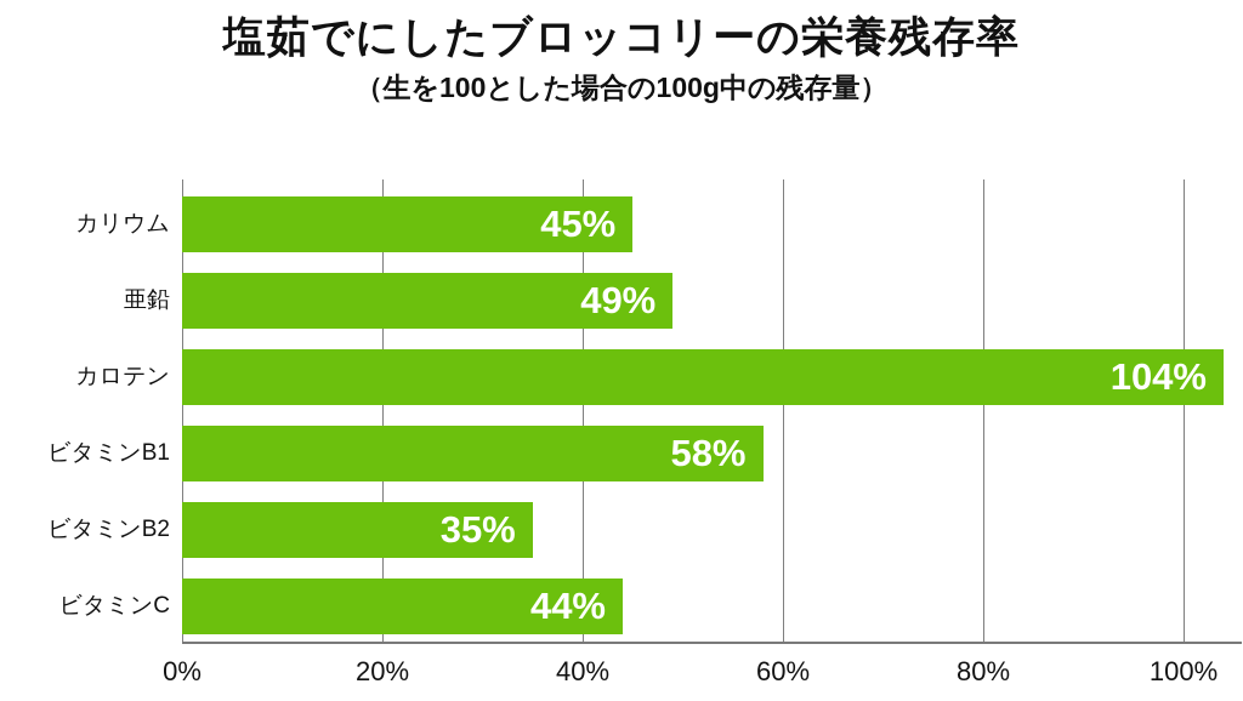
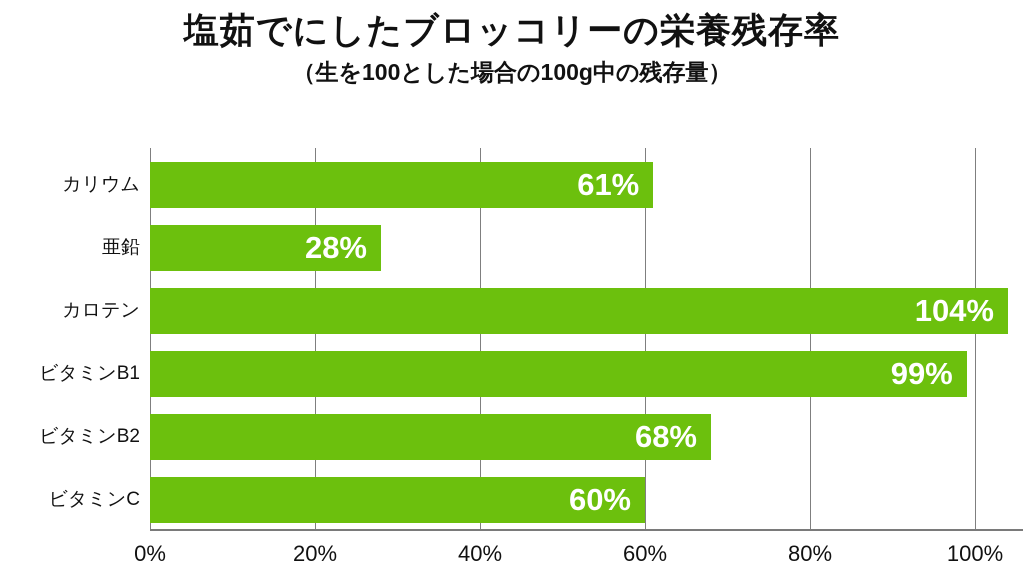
カリウム: 45% -> 61%
亜鉛: 49% -> 28%
ビタミンB1: 58% -> 99%
ビタミンB2: 35% -> 68%
ビタミンC: 44% -> 60%
